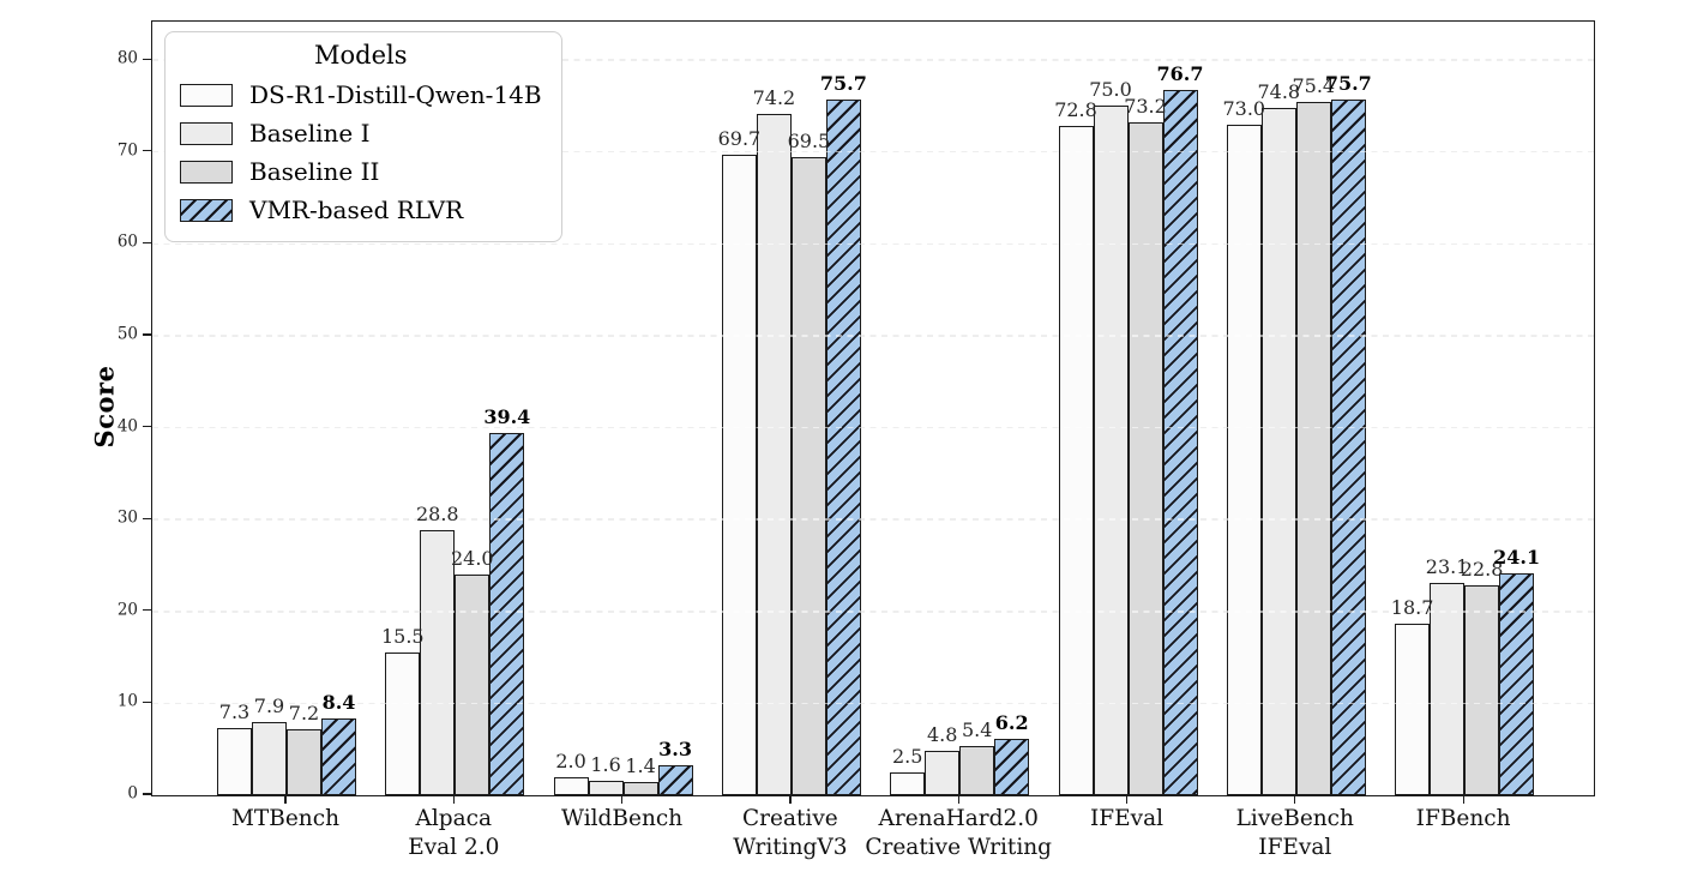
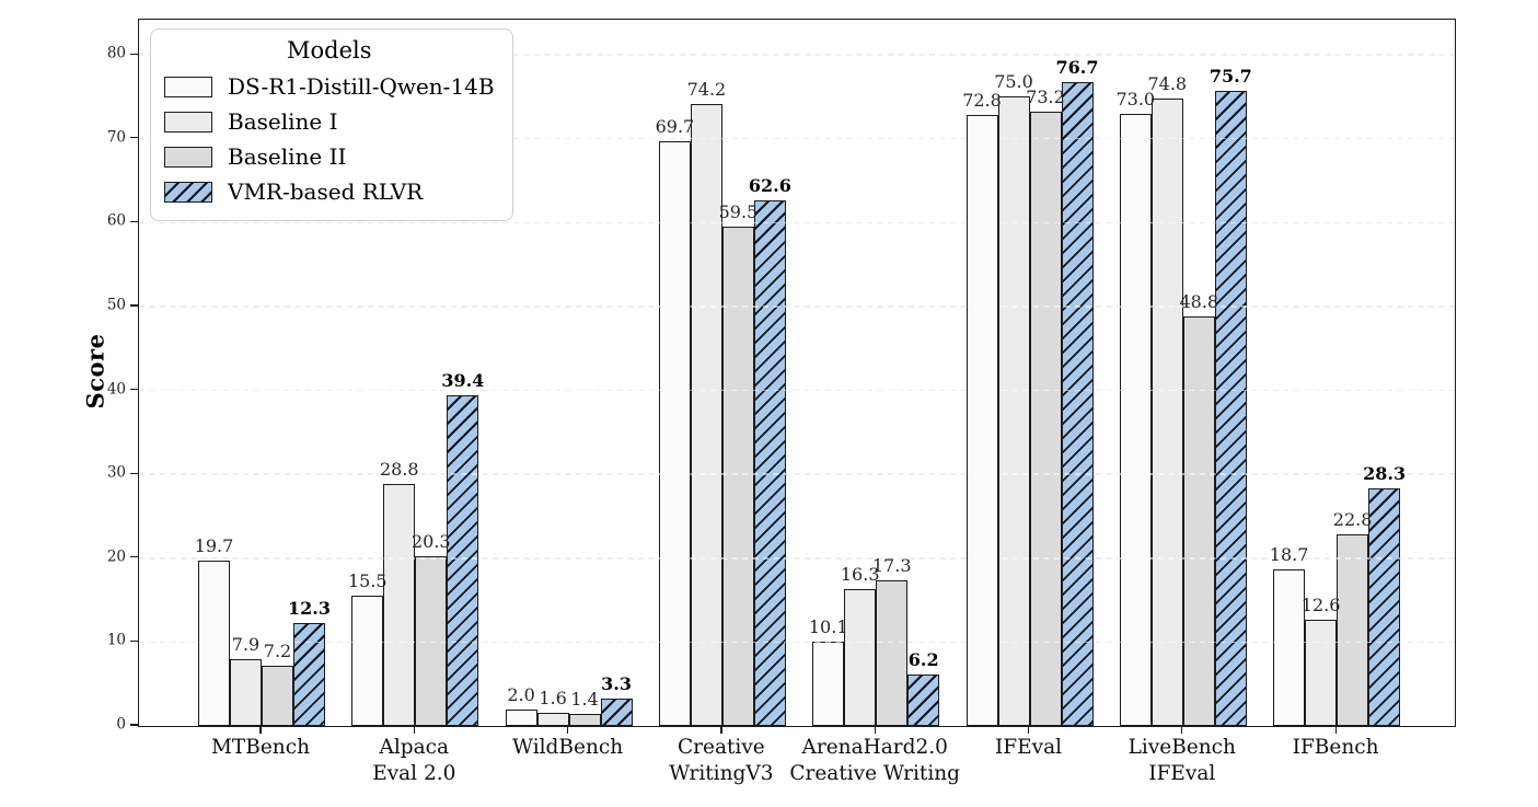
DS-R1-Distill-Qwen-14B/MTBench: 7.3 -> 19.7
VMR-based RLVR/MTBench: 8.4 -> 12.3
Baseline II/Alpaca Eval 2.0: 24.0 -> 20.3
Baseline II/Creative WritingV3: 69.5 -> 59.5
VMR-based RLVR/Creative WritingV3: 75.7 -> 62.6
DS-R1-Distill-Qwen-14B/ArenaHard2.0 Creative Writing: 2.5 -> 10.1
Baseline I/ArenaHard2.0 Creative Writing: 4.8 -> 16.3
Baseline II/ArenaHard2.0 Creative Writing: 5.4 -> 17.3
Baseline II/LiveBench IFEval: 75.4 -> 48.8
Baseline I/IFBench: 23.1 -> 12.6
VMR-based RLVR/IFBench: 24.1 -> 28.3
